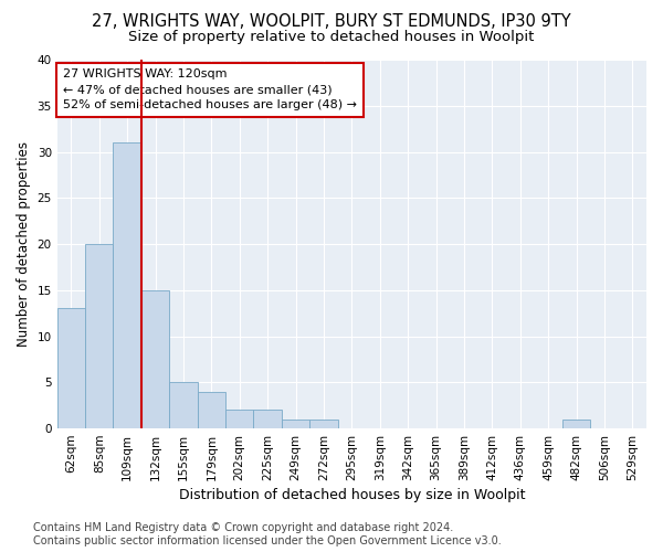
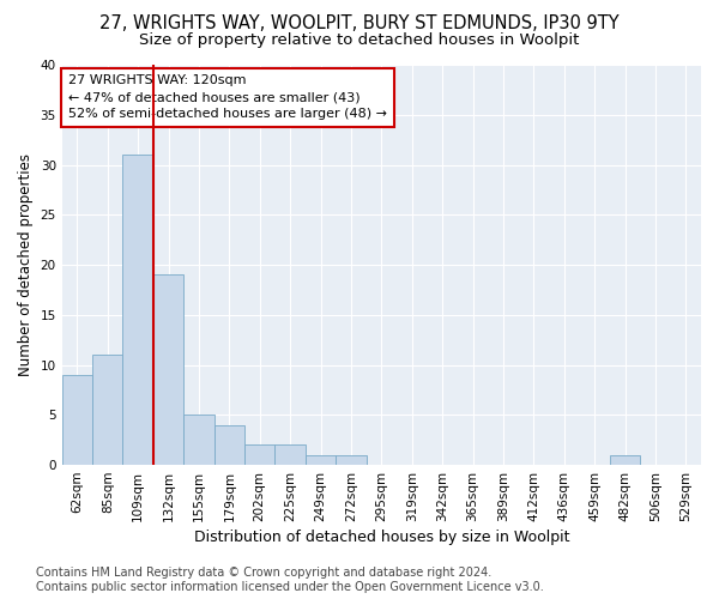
62sqm: 13 -> 9
85sqm: 20 -> 11
132sqm: 15 -> 19
